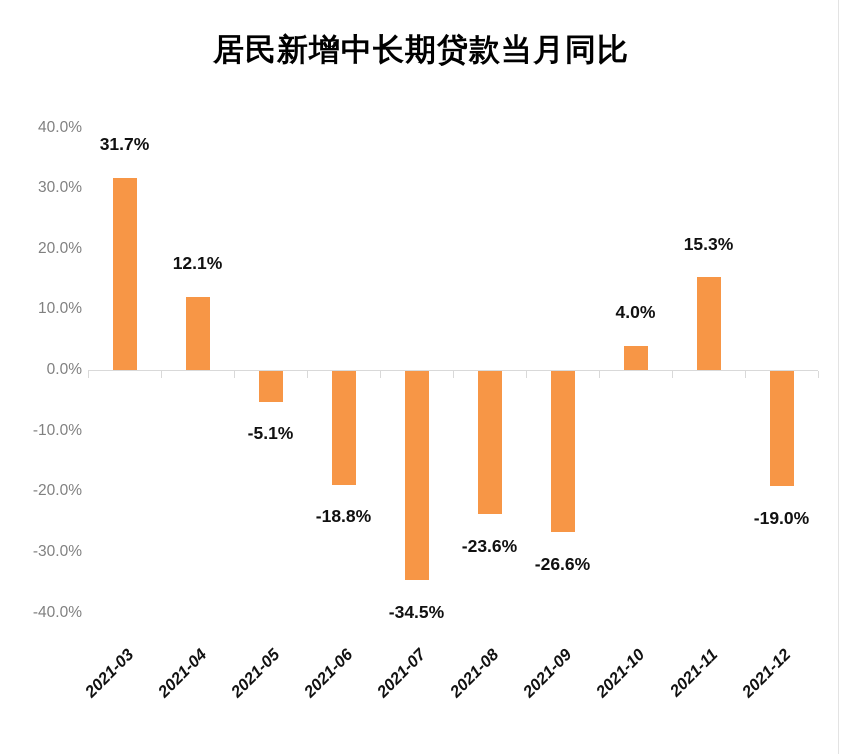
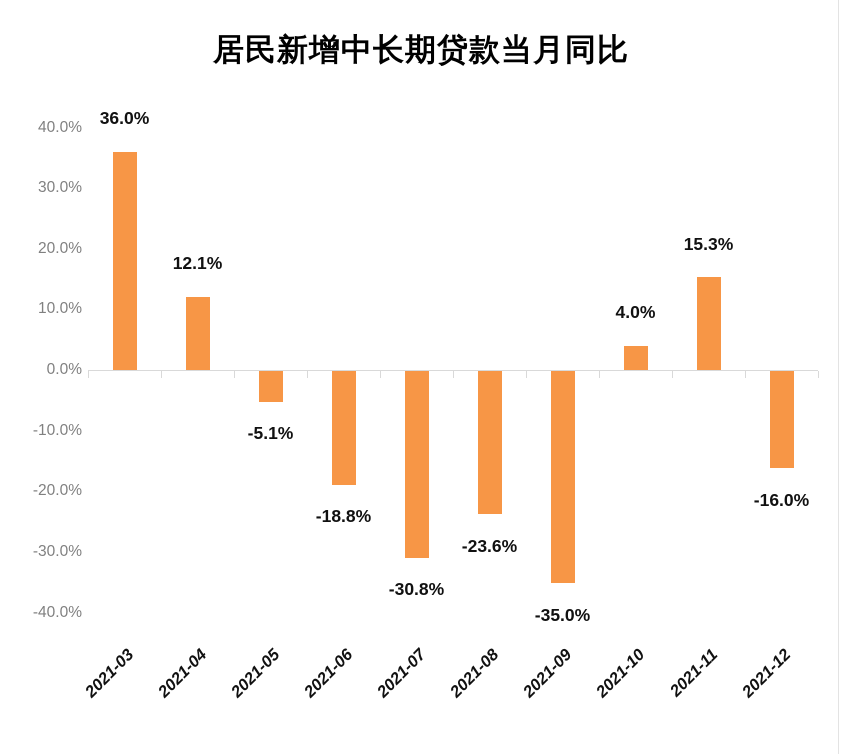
2021-03: 31.7% -> 36.0%
2021-07: -34.5% -> -30.8%
2021-09: -26.6% -> -35.0%
2021-12: -19.0% -> -16.0%
